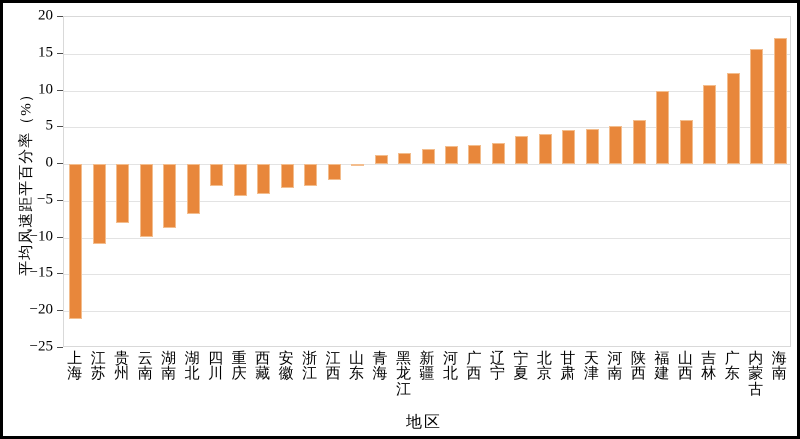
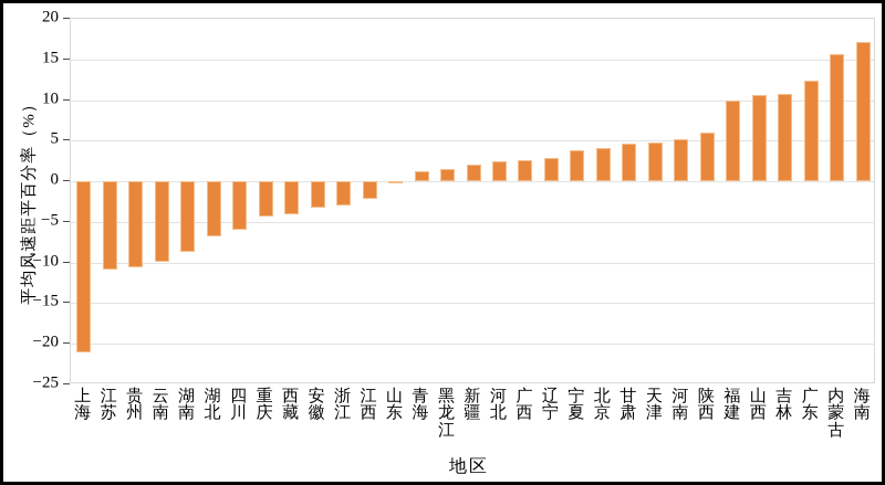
贵州: -8 -> -11
四川: -3 -> -6
山西: 6 -> 11
